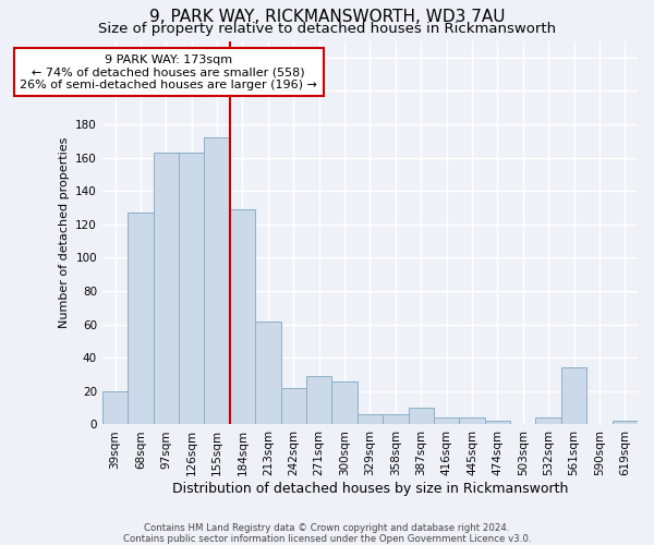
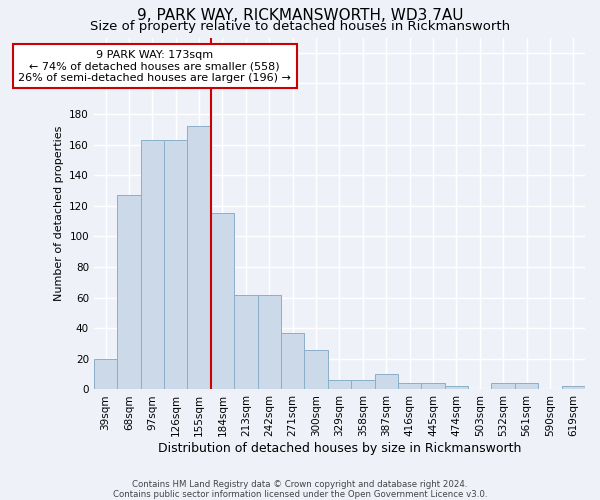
184sqm: 129 -> 115
242sqm: 22 -> 62
271sqm: 29 -> 37
561sqm: 34 -> 4
